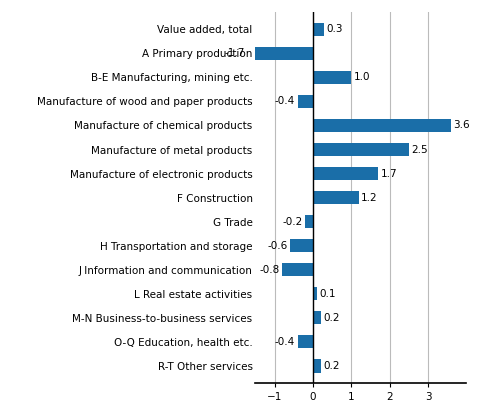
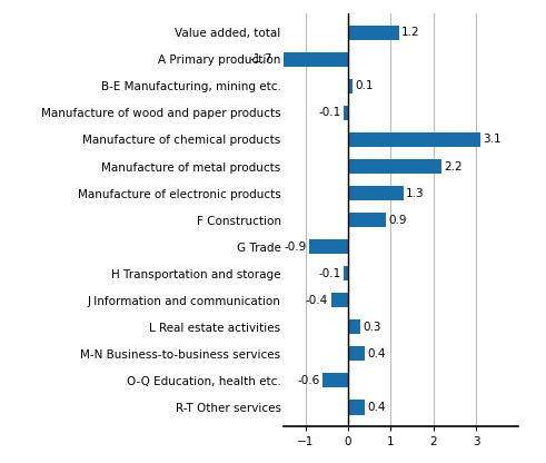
Value added, total: 0.3 -> 1.2
B-E Manufacturing, mining etc.: 1.0 -> 0.1
Manufacture of wood and paper products: -0.4 -> -0.1
Manufacture of chemical products: 3.6 -> 3.1
Manufacture of metal products: 2.5 -> 2.2
Manufacture of electronic products: 1.7 -> 1.3
F Construction: 1.2 -> 0.9
G Trade: -0.2 -> -0.9
H Transportation and storage: -0.6 -> -0.1
J Information and communication: -0.8 -> -0.4
L Real estate activities: 0.1 -> 0.3
M-N Business-to-business services: 0.2 -> 0.4
O-Q Education, health etc.: -0.4 -> -0.6
R-T Other services: 0.2 -> 0.4
